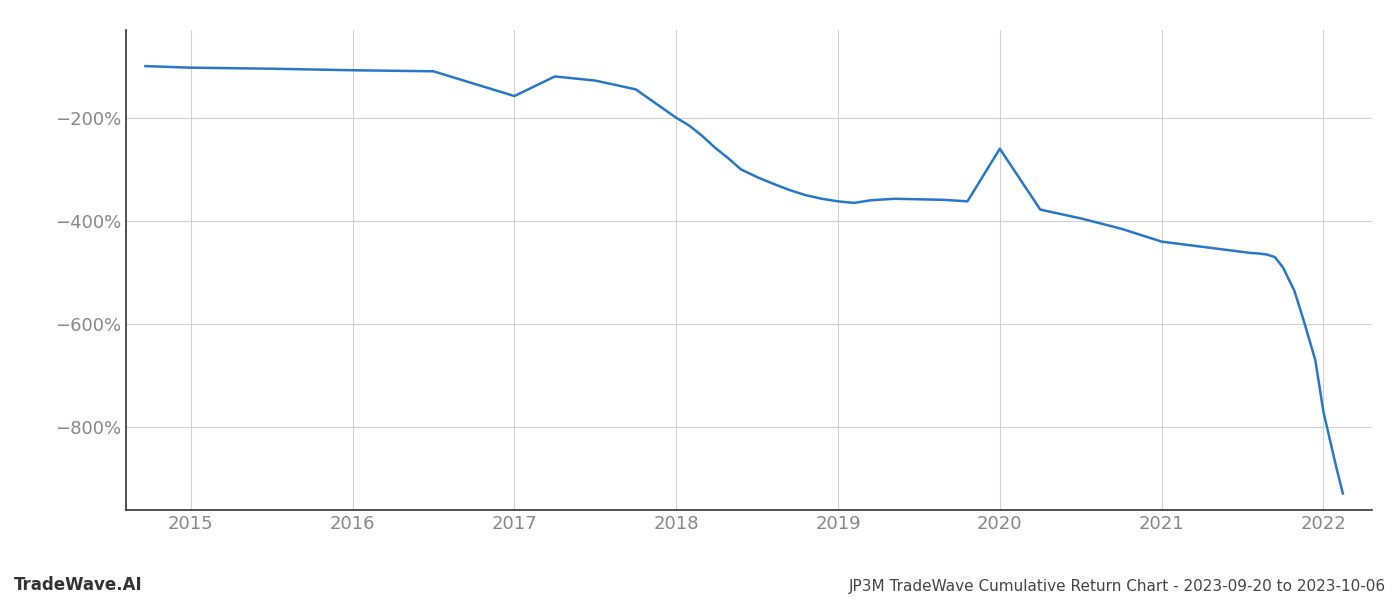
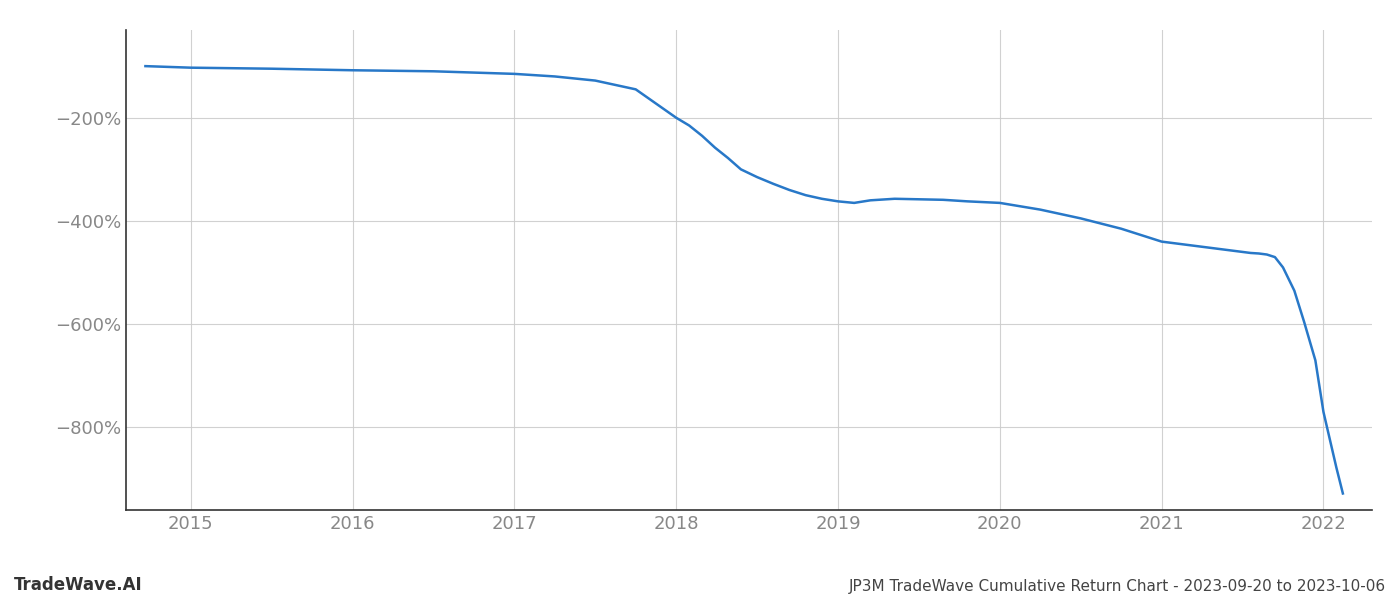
2017: -158% -> -115%
2020: -260% -> -365%
